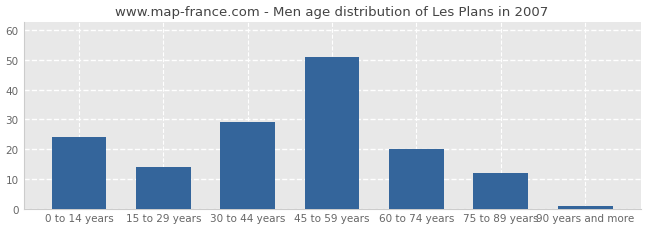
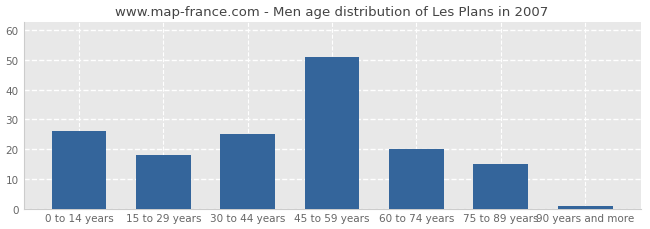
0 to 14 years: 24 -> 26
15 to 29 years: 14 -> 18
30 to 44 years: 29 -> 25
75 to 89 years: 12 -> 15
